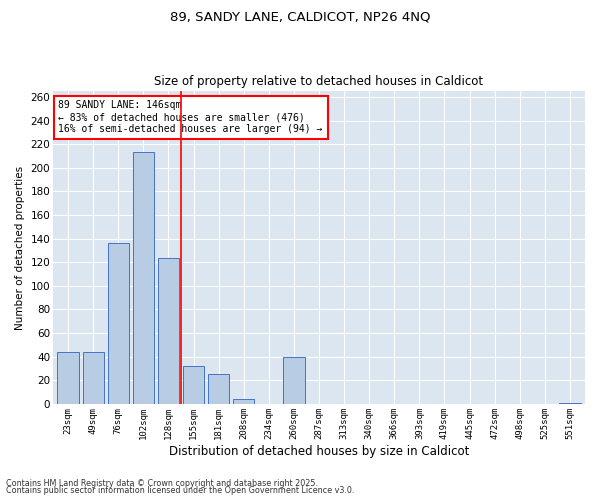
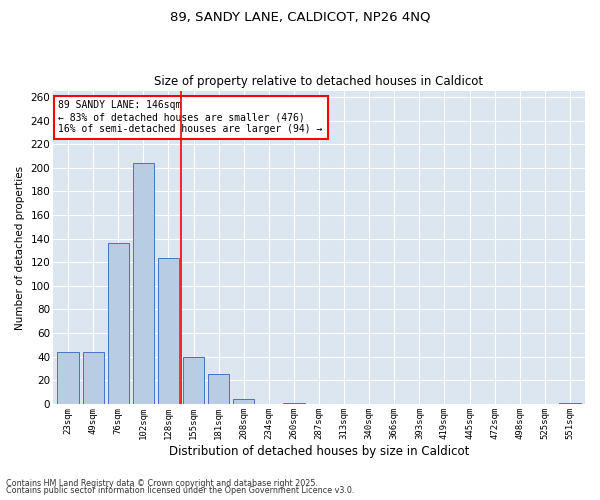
102sqm: 213 -> 204
155sqm: 32 -> 40
260sqm: 40 -> 1
